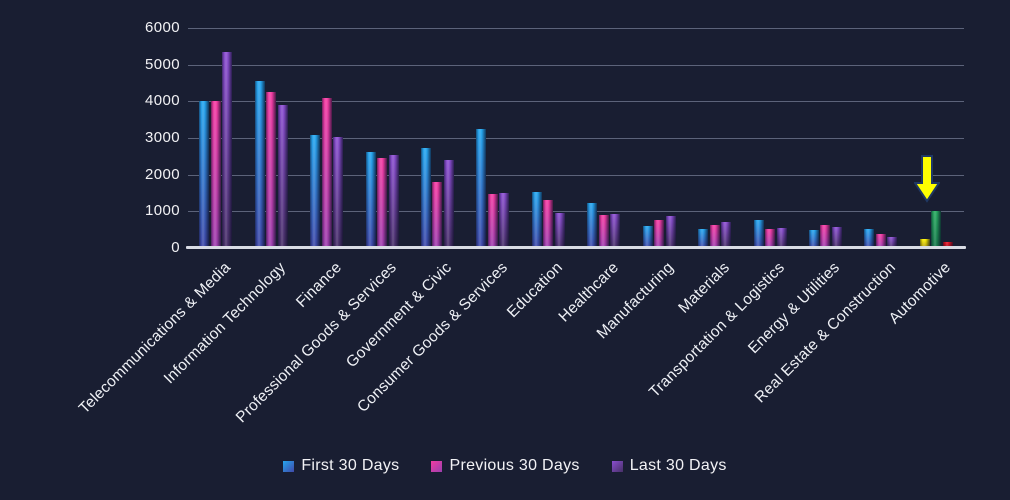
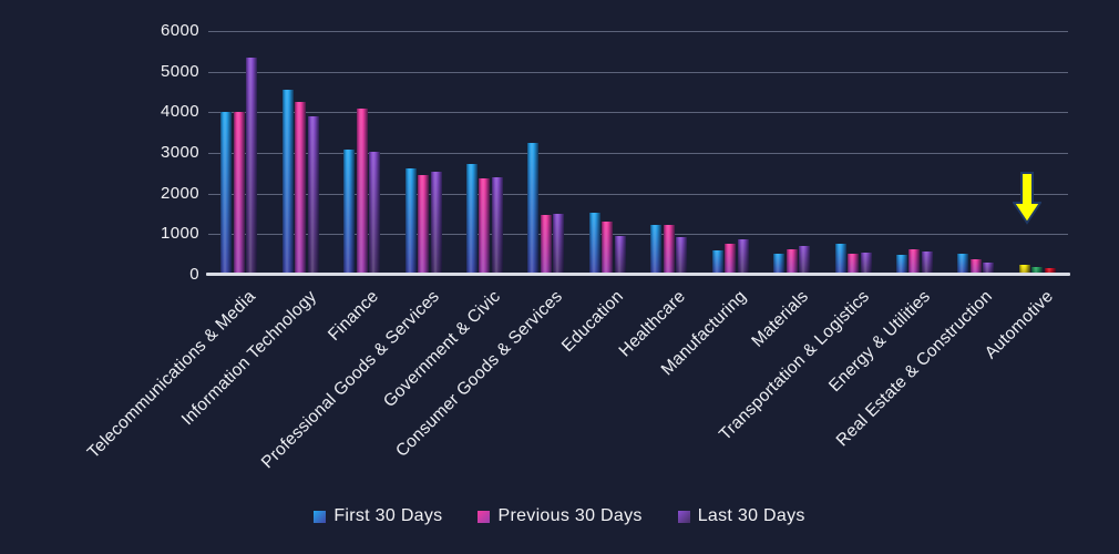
Previous 30 Days/Government & Civic: 1800 -> 2400
Previous 30 Days/Healthcare: 900 -> 1200
Previous 30 Days/Automotive: 1000 -> 200
